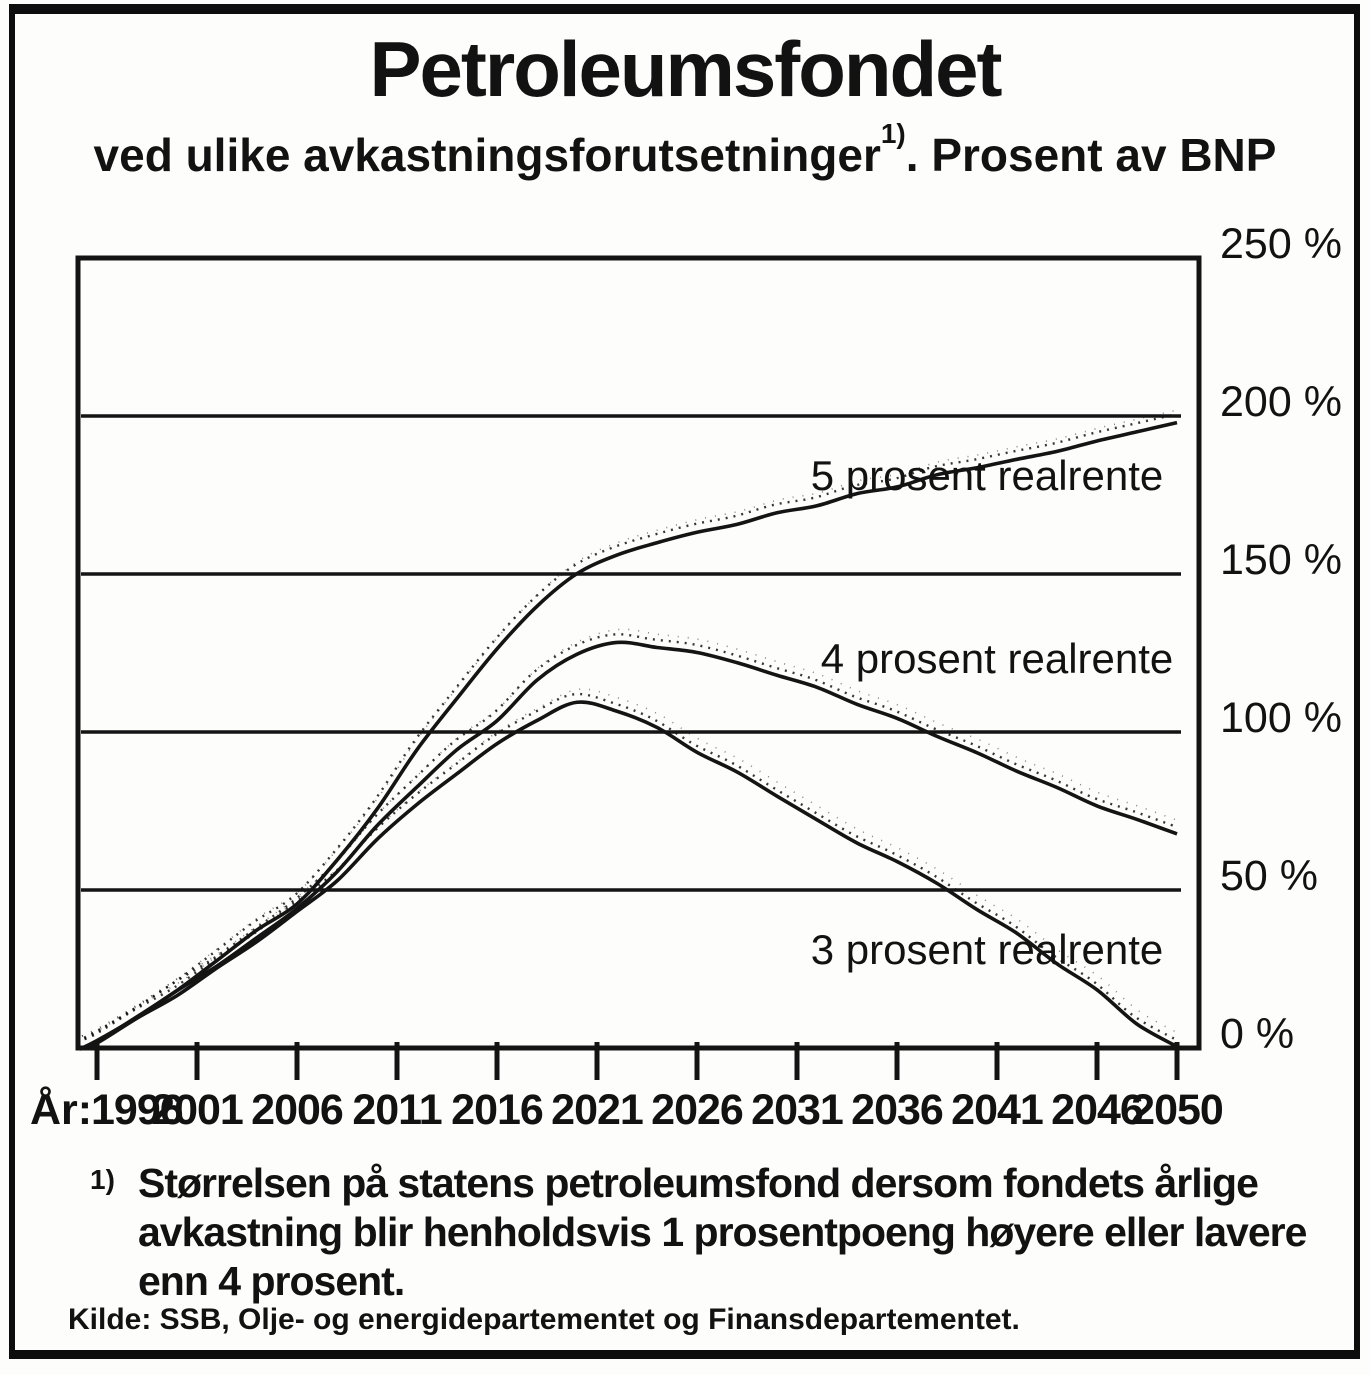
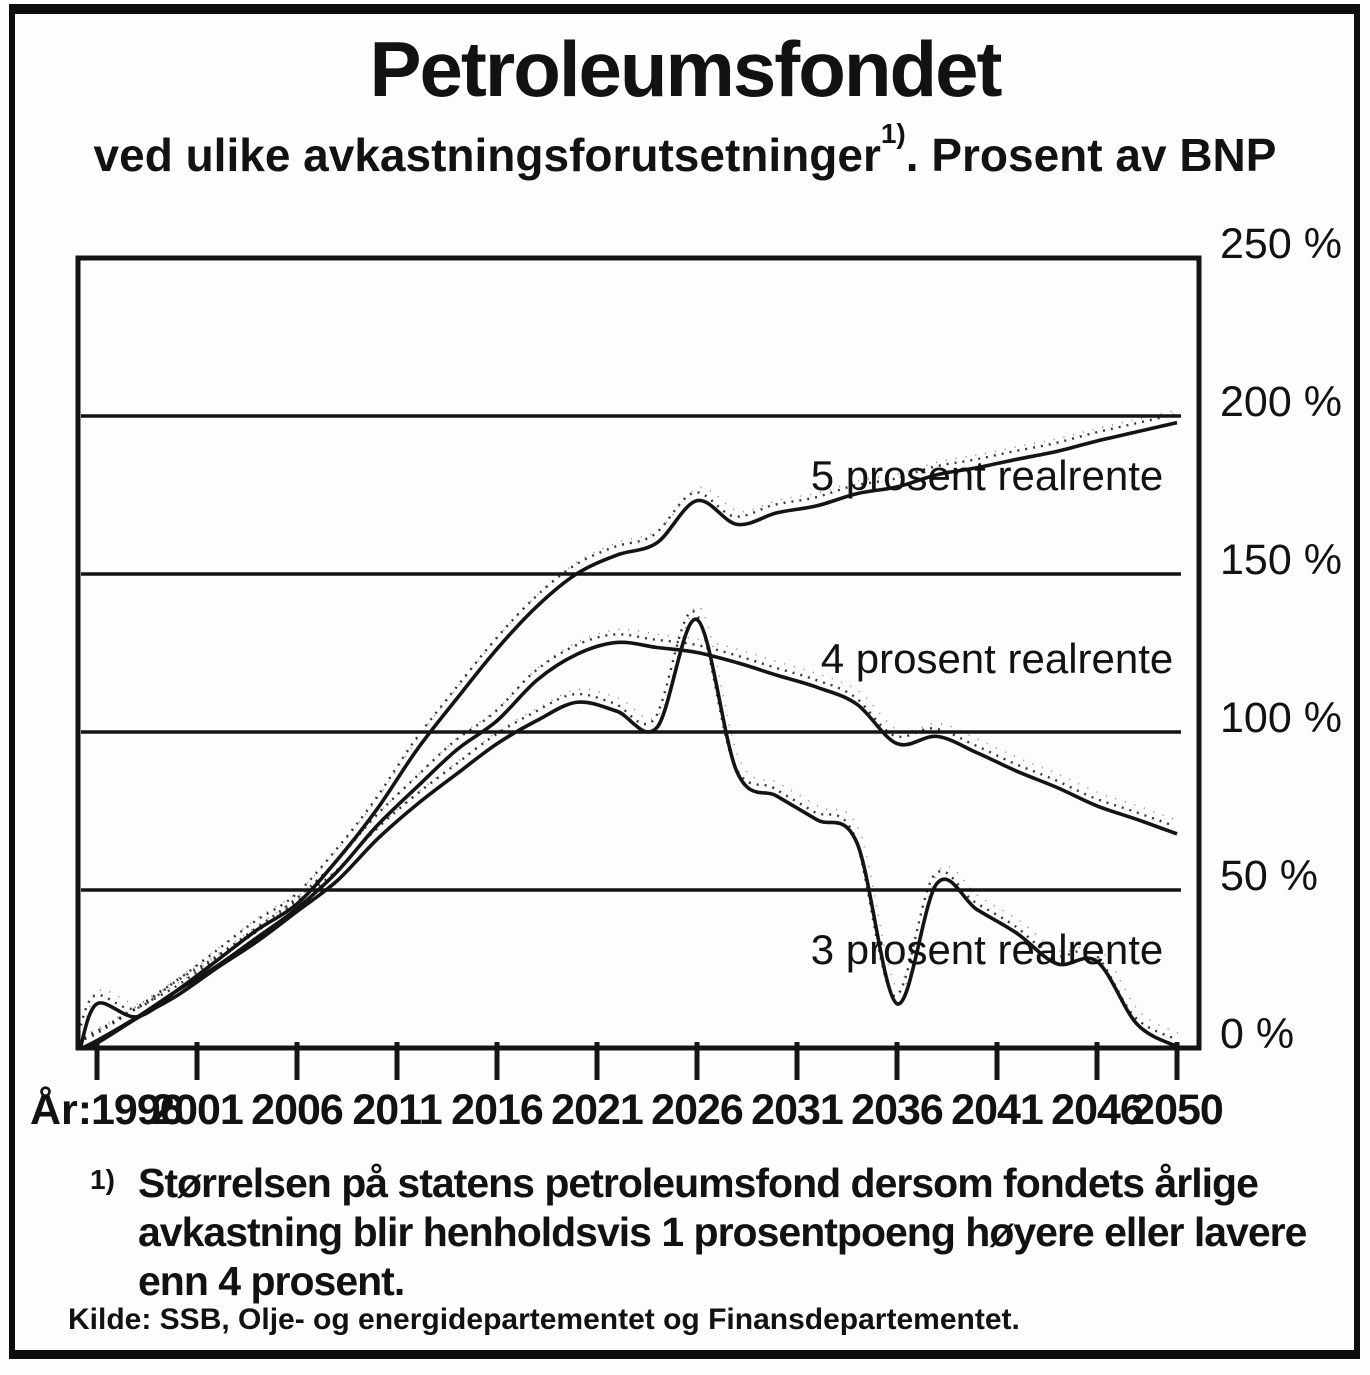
5 prosent realrente/1996: 2% -> 14%
5 prosent realrente/2026: 163% -> 173%
3 prosent realrente/2026: 94% -> 136%
4 prosent realrente/2036: 104% -> 96%
3 prosent realrente/2036: 59% -> 14%
3 prosent realrente/2046: 18% -> 27%
